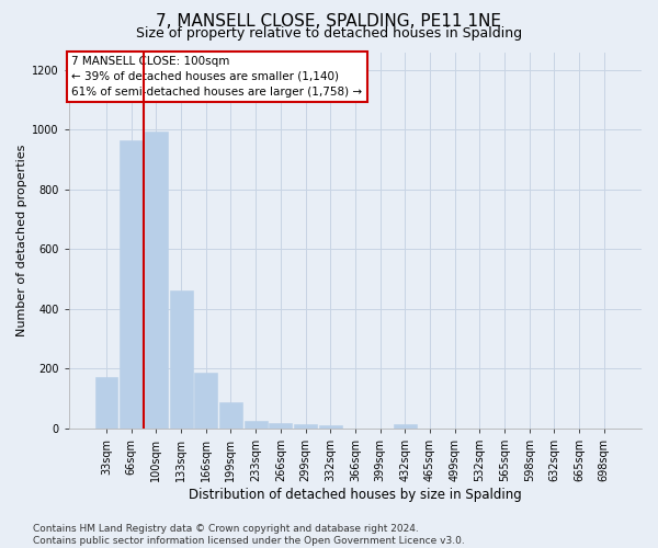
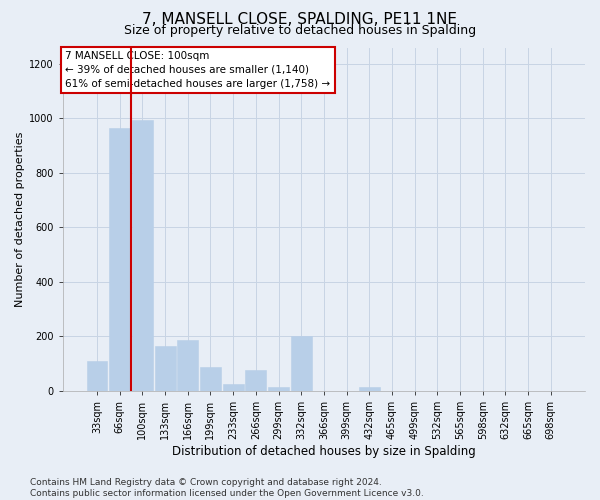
33sqm: 170 -> 110
133sqm: 460 -> 165
266sqm: 18 -> 75
332sqm: 10 -> 200
